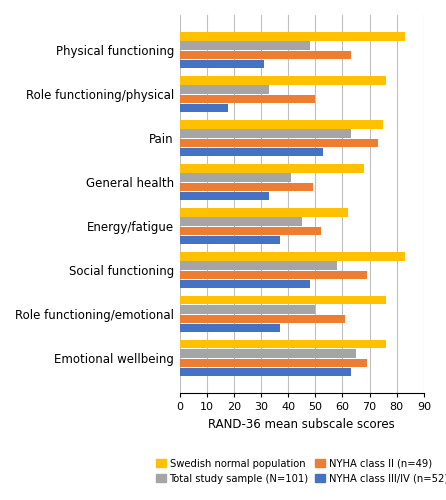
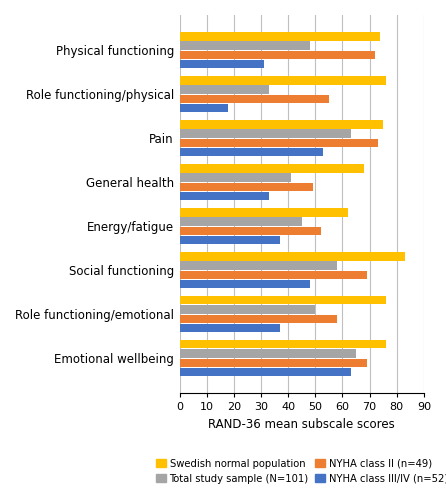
Swedish normal population/Physical functioning: 83 -> 74
NYHA class II (n=49)/Physical functioning: 63 -> 72
NYHA class II (n=49)/Role functioning/physical: 50 -> 55
NYHA class II (n=49)/Role functioning/emotional: 61 -> 58
